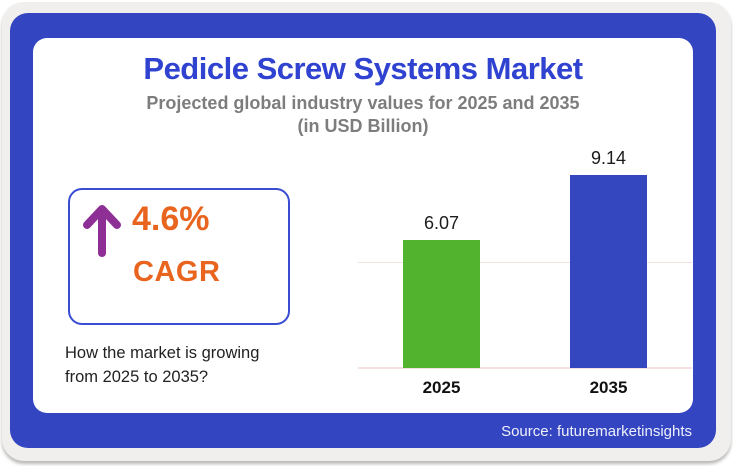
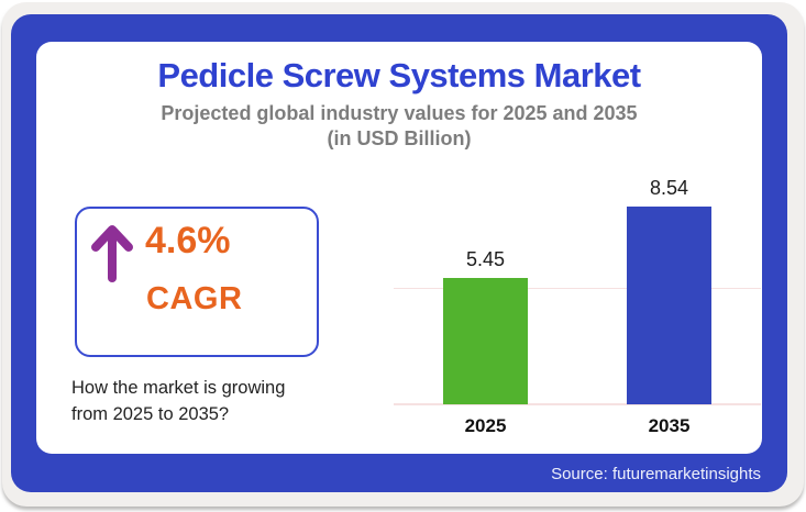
2025: 6.07 -> 5.45
2035: 9.14 -> 8.54
